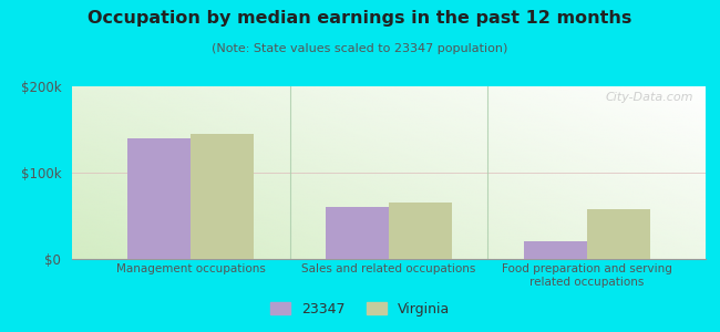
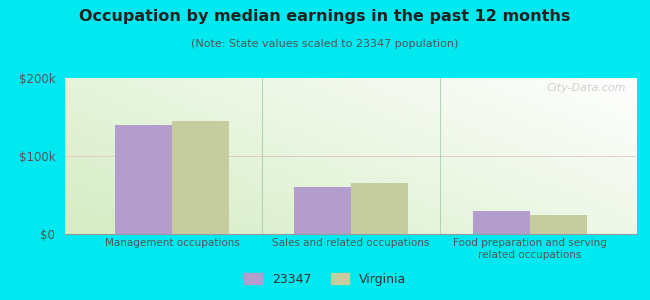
23347/Food preparation and serving related occupations: $20k -> $30k
Virginia/Food preparation and serving related occupations: $58k -> $25k
